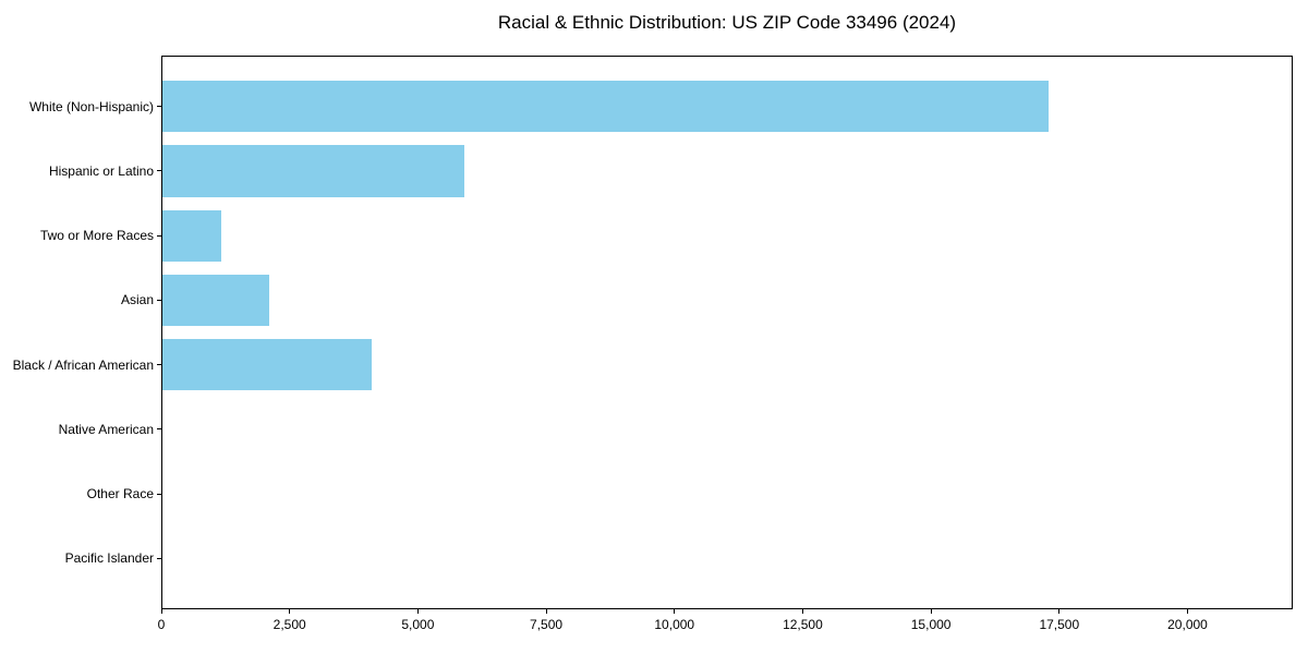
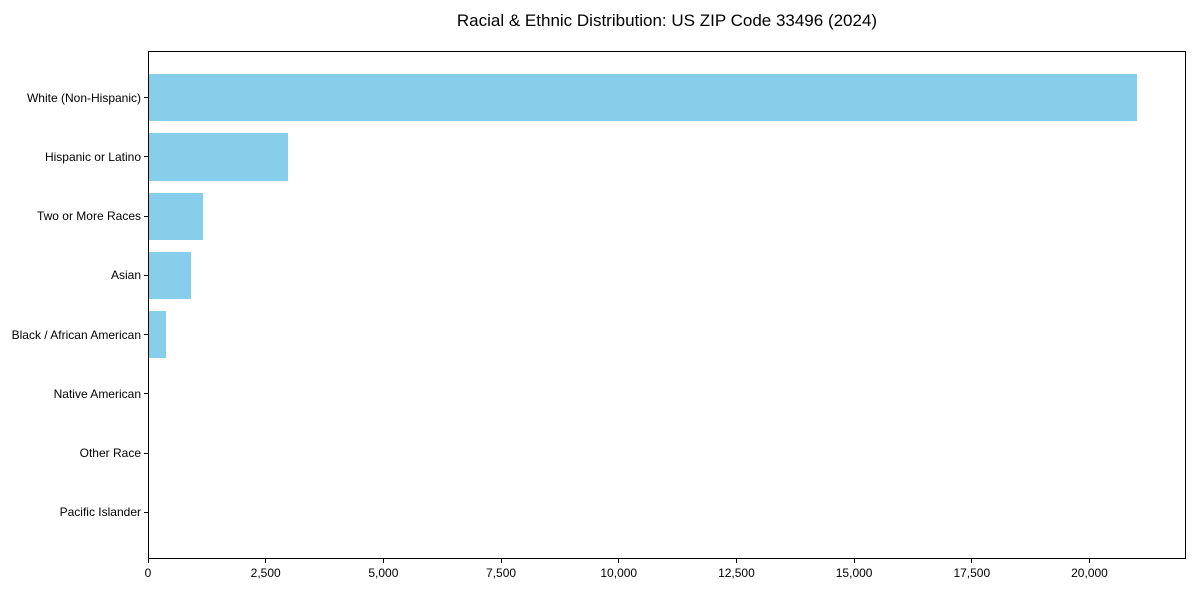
White (Non-Hispanic): 17300 -> 21000
Hispanic or Latino: 5900 -> 3000
Asian: 2100 -> 900
Black / African American: 4100 -> 400
